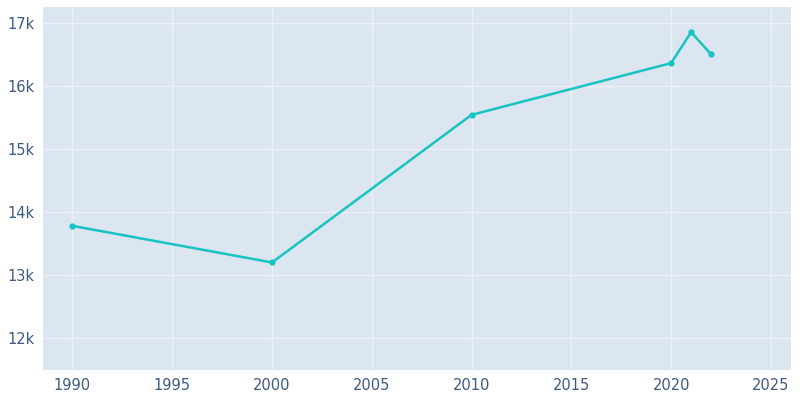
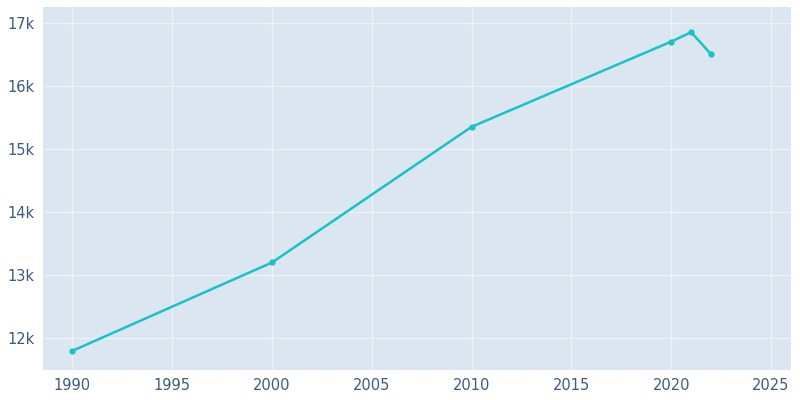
1990: 13.78k -> 11.80k
2010: 15.54k -> 15.35k
2020: 16.36k -> 16.70k
